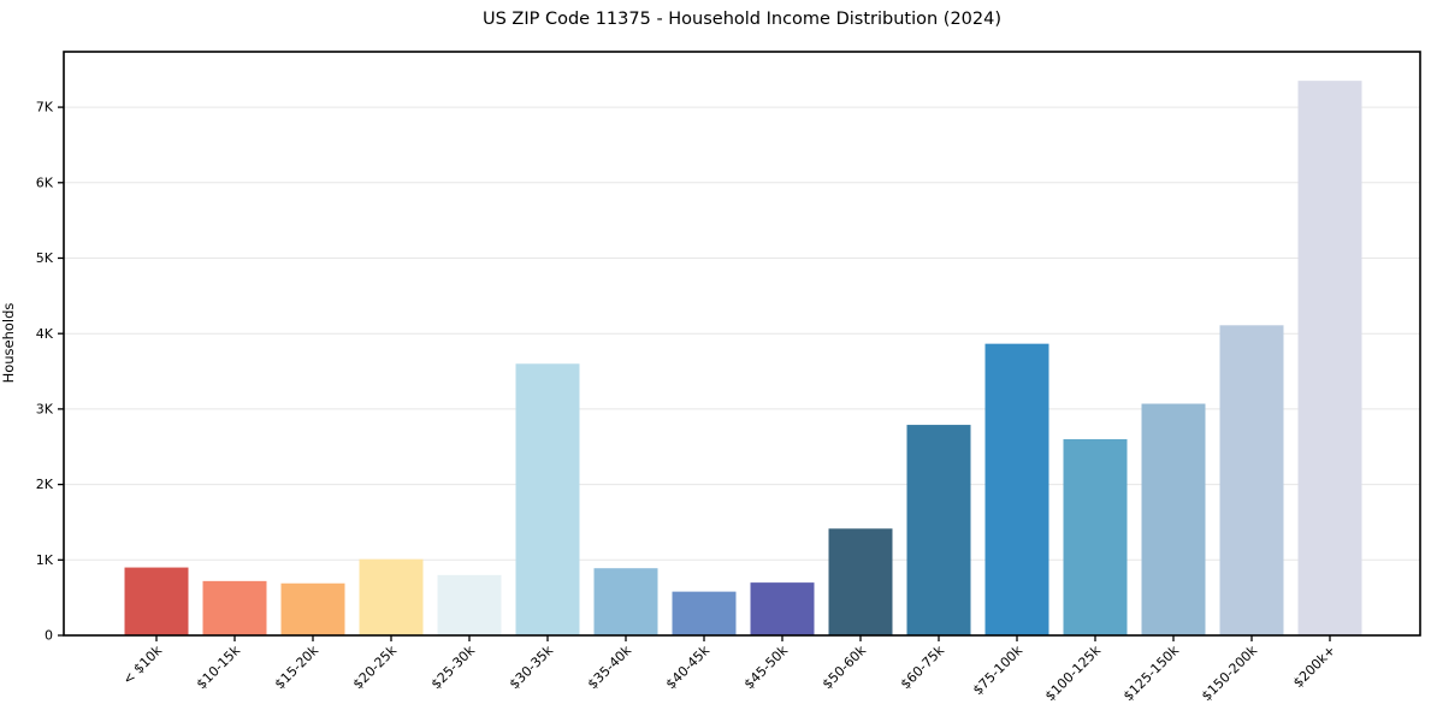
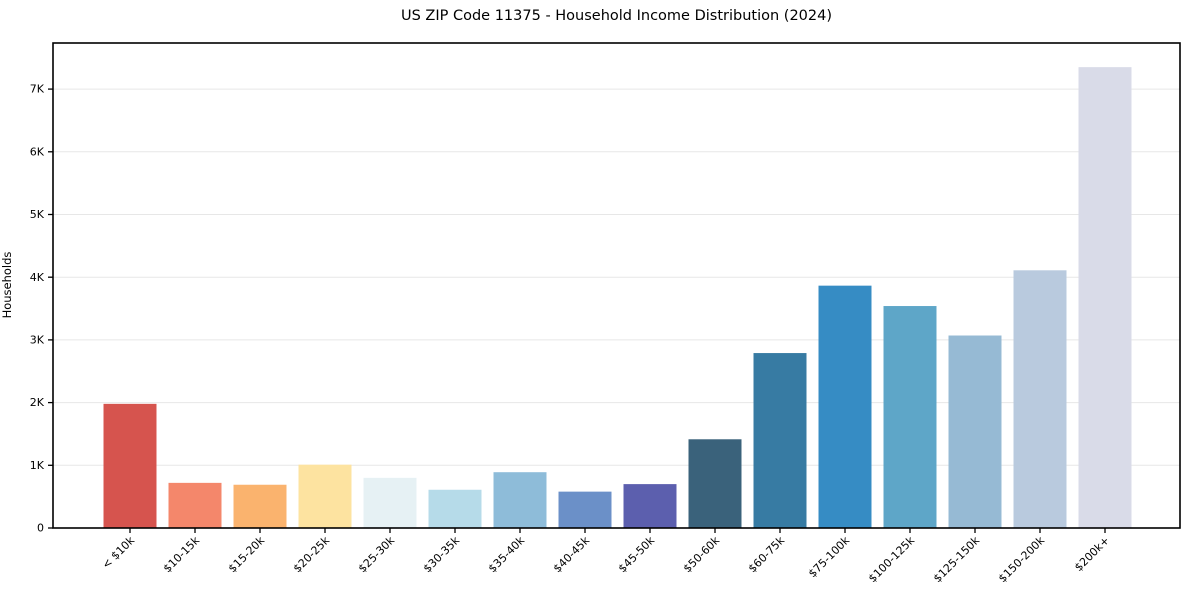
< $10k: 0.9K -> 2.0K
$30-35k: 3.6K -> 0.6K
$100-125k: 2.6K -> 3.5K
